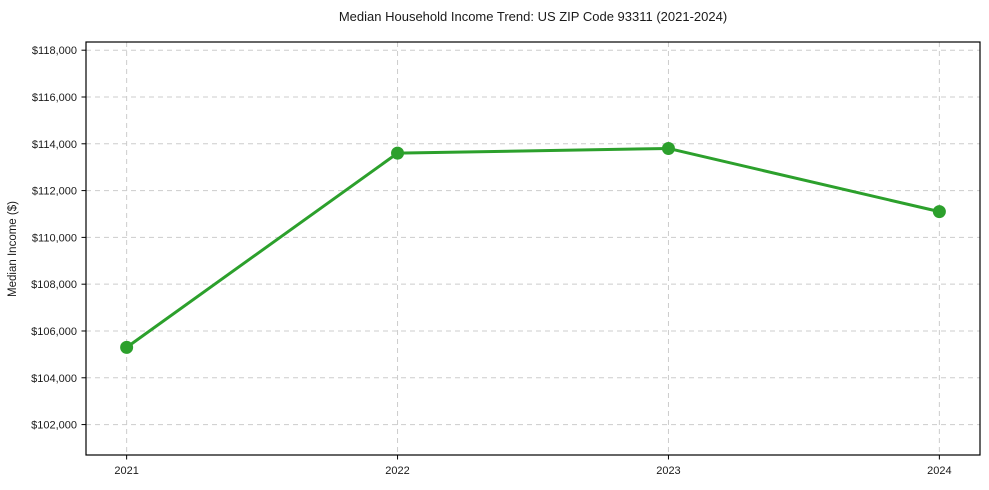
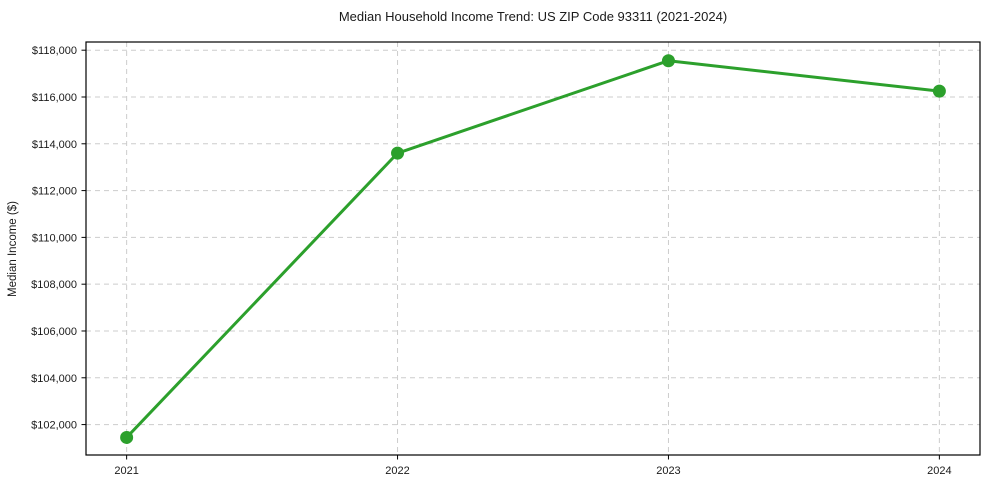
2021: $105300 -> $101400
2023: $113800 -> $117600
2024: $111100 -> $116200
